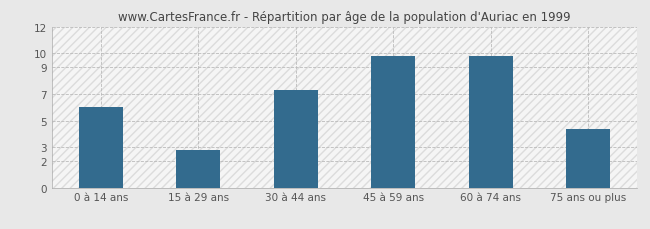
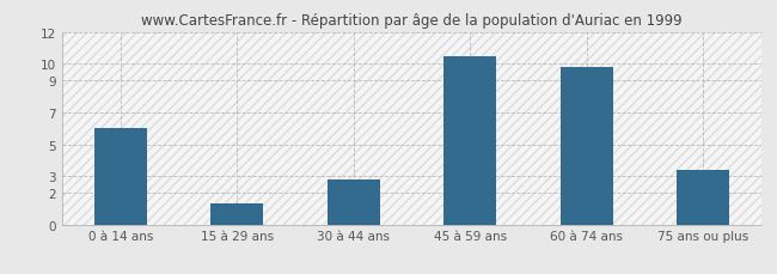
15 à 29 ans: 2.8 -> 1.3
30 à 44 ans: 7.3 -> 2.8
45 à 59 ans: 9.8 -> 10.5
75 ans ou plus: 4.4 -> 3.4
